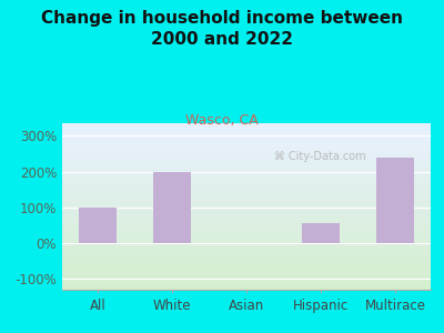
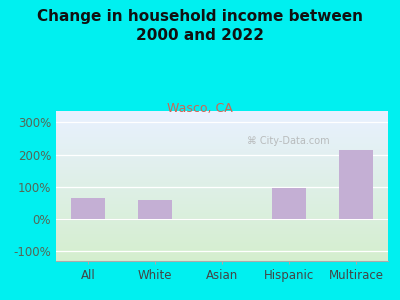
All: 100% -> 65%
White: 200% -> 60%
Hispanic: 55% -> 97%
Multirace: 240% -> 213%
